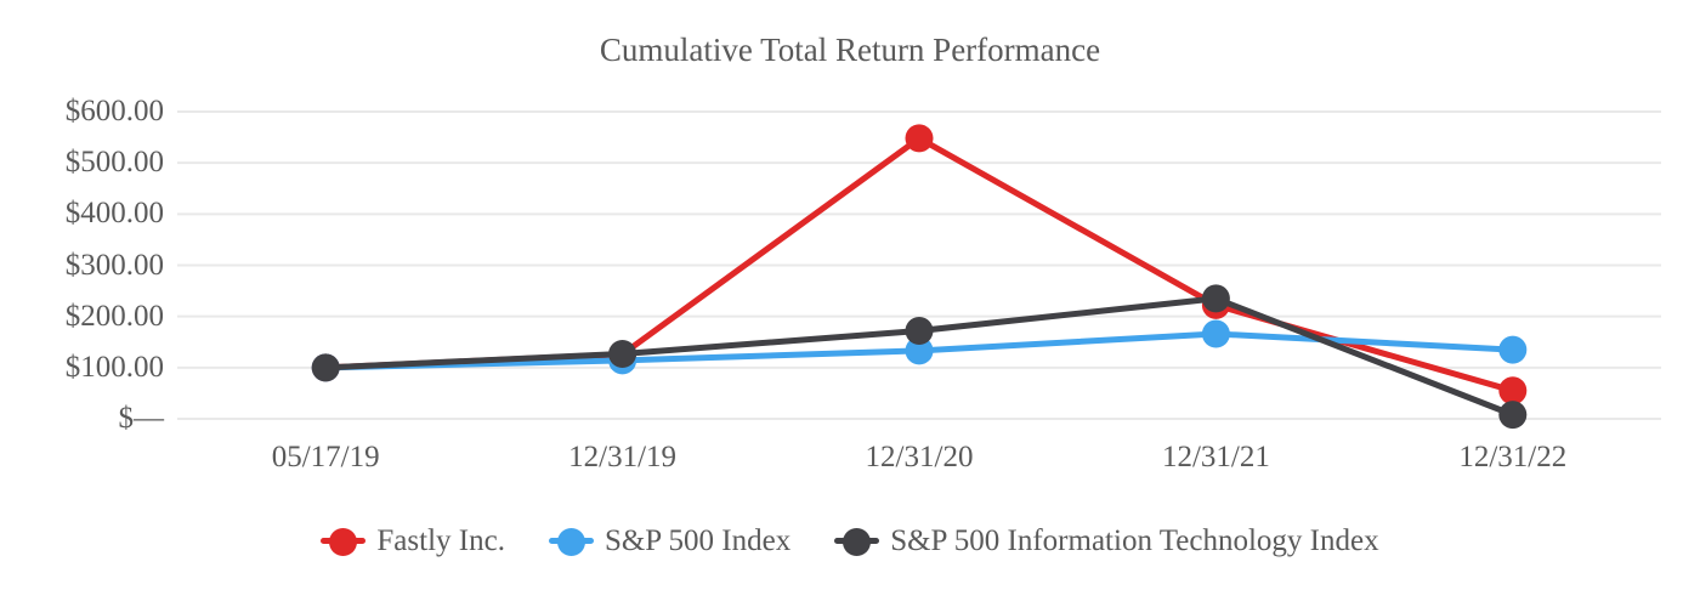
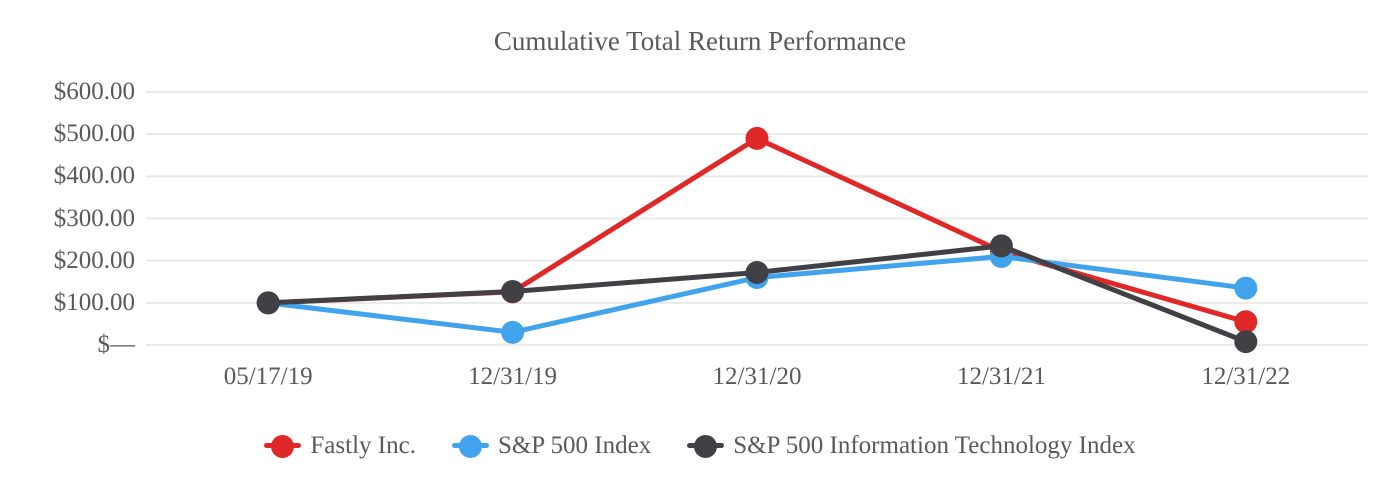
S&P 500 Index/12/31/19: $110 -> $30
Fastly Inc./12/31/20: $550 -> $490
S&P 500 Index/12/31/20: $130 -> $160
S&P 500 Index/12/31/21: $170 -> $210
